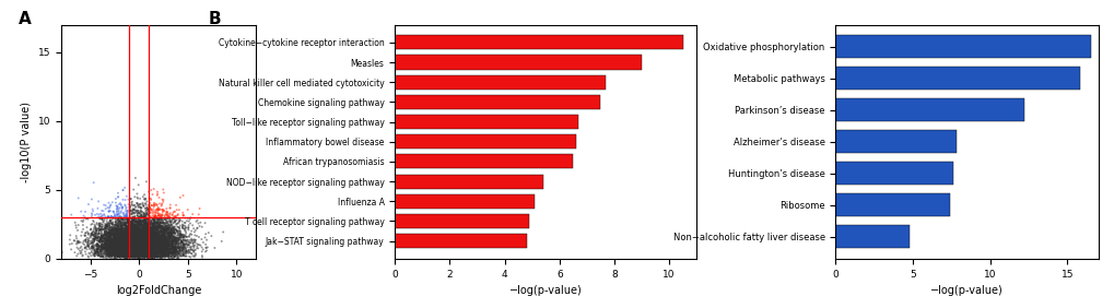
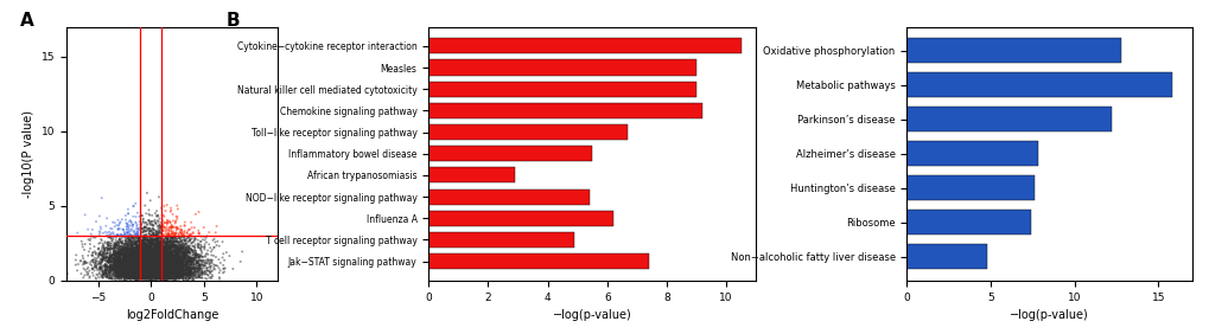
Natural killer cell mediated cytotoxicity: 7.7 -> 9.0
Chemokine signaling pathway: 7.5 -> 9.2
Inflammatory bowel disease: 6.6 -> 5.5
African trypanosomiasis: 6.5 -> 2.9
Influenza A: 5.1 -> 6.2
Jak−STAT signaling pathway: 4.8 -> 7.4
Oxidative phosphorylation: 16.5 -> 12.8
